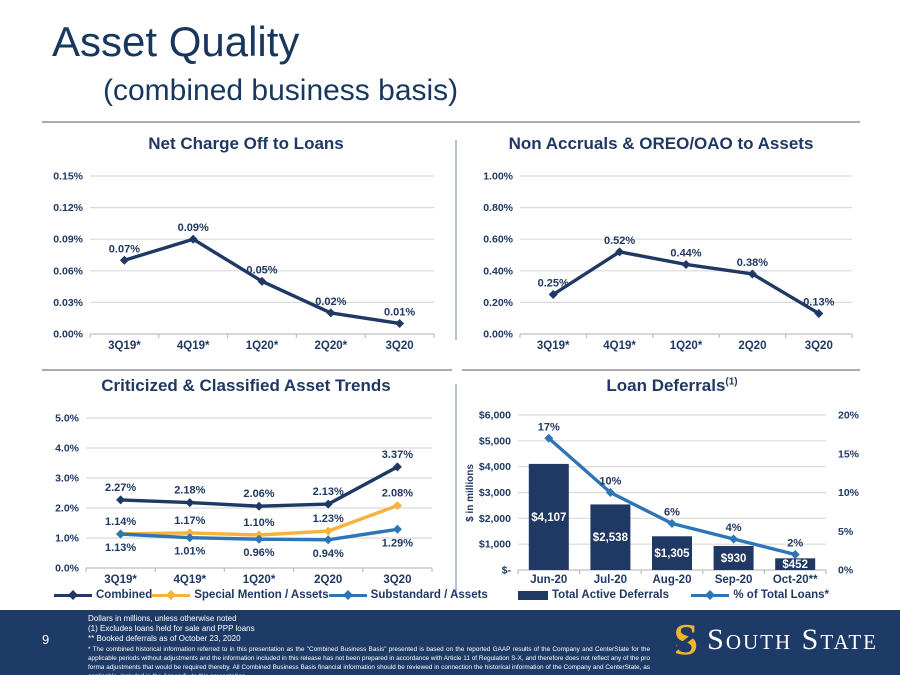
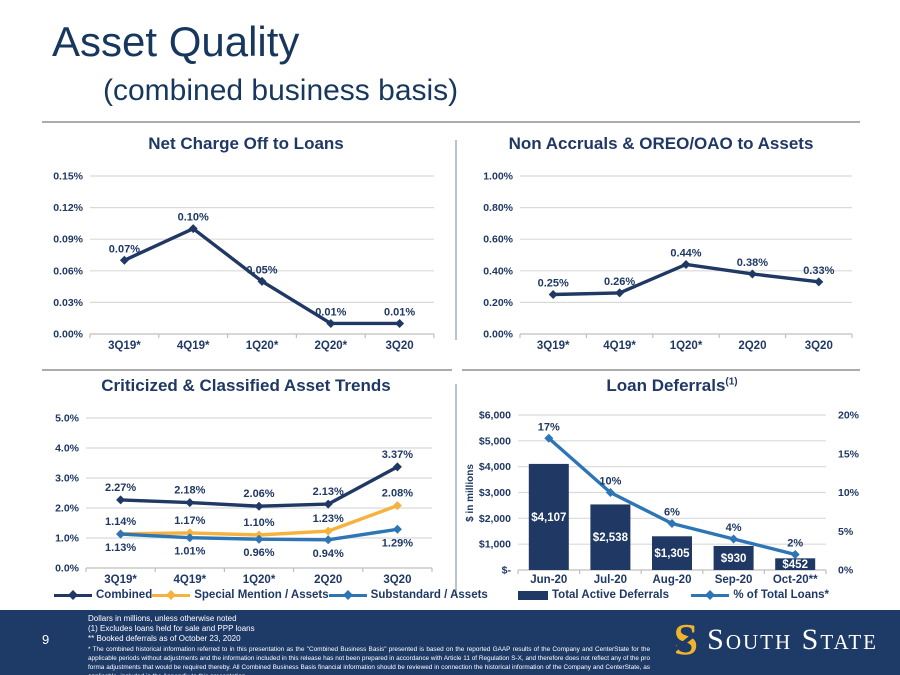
Net Charge Off to Loans/4Q19*: 0.09% -> 0.10%
Net Charge Off to Loans/2Q20*: 0.02% -> 0.01%
Non Accruals & OREO/OAO to Assets/4Q19*: 0.52% -> 0.26%
Non Accruals & OREO/OAO to Assets/3Q20: 0.13% -> 0.33%
